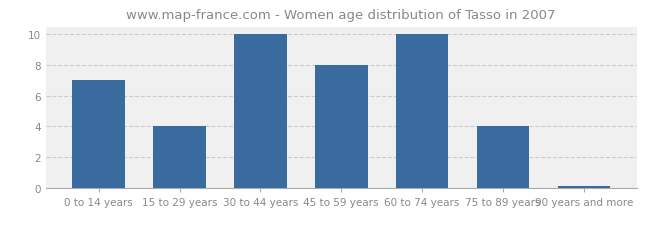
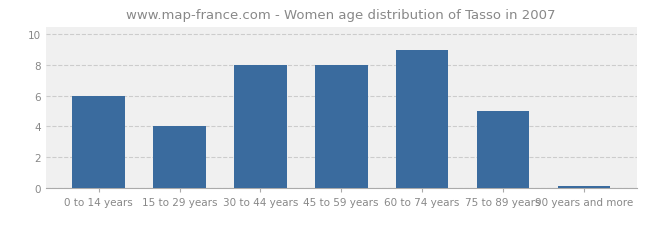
0 to 14 years: 7.0 -> 6.0
30 to 44 years: 10.0 -> 8.0
60 to 74 years: 10.0 -> 9.0
75 to 89 years: 4.0 -> 5.0
